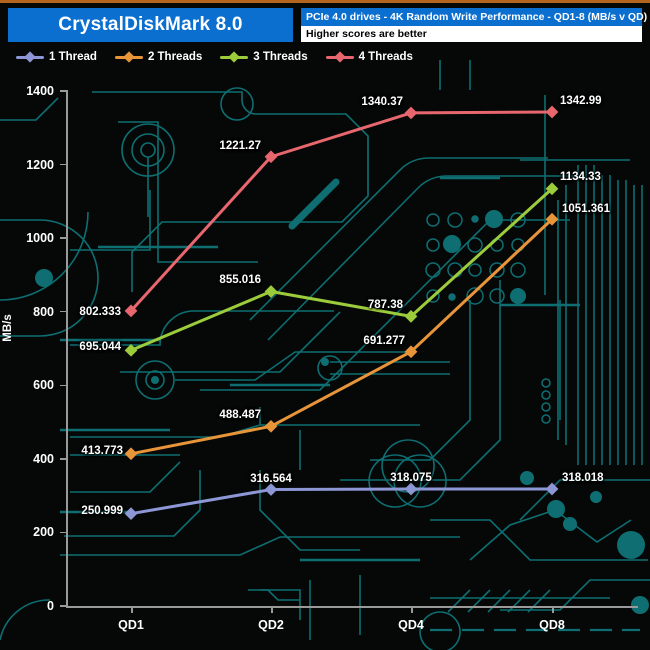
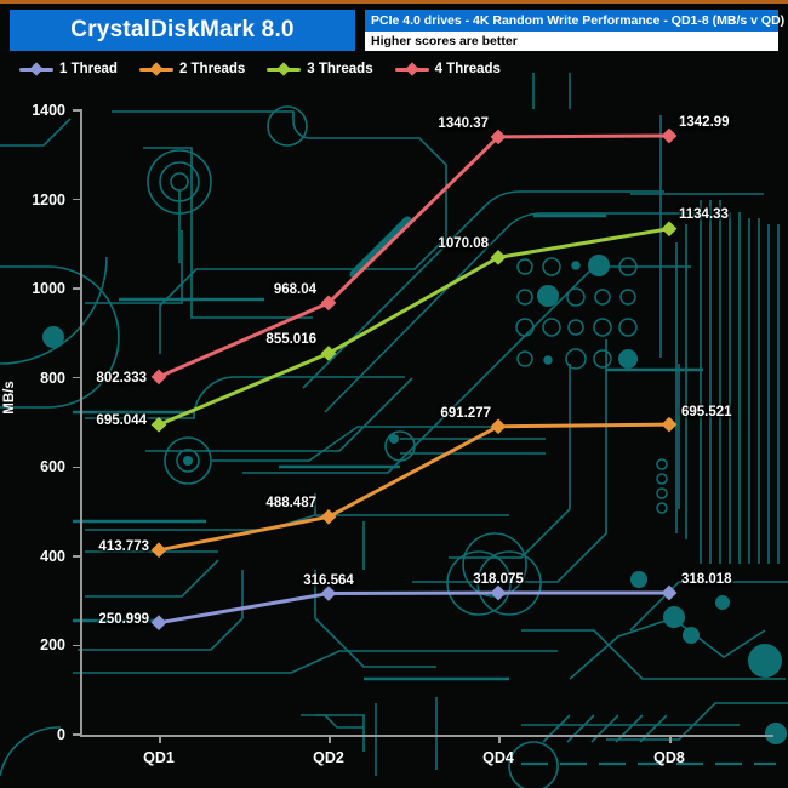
4 Threads/QD2: 1221.27 -> 968.04
3 Threads/QD4: 787.38 -> 1070.08
2 Threads/QD8: 1051.361 -> 695.521
